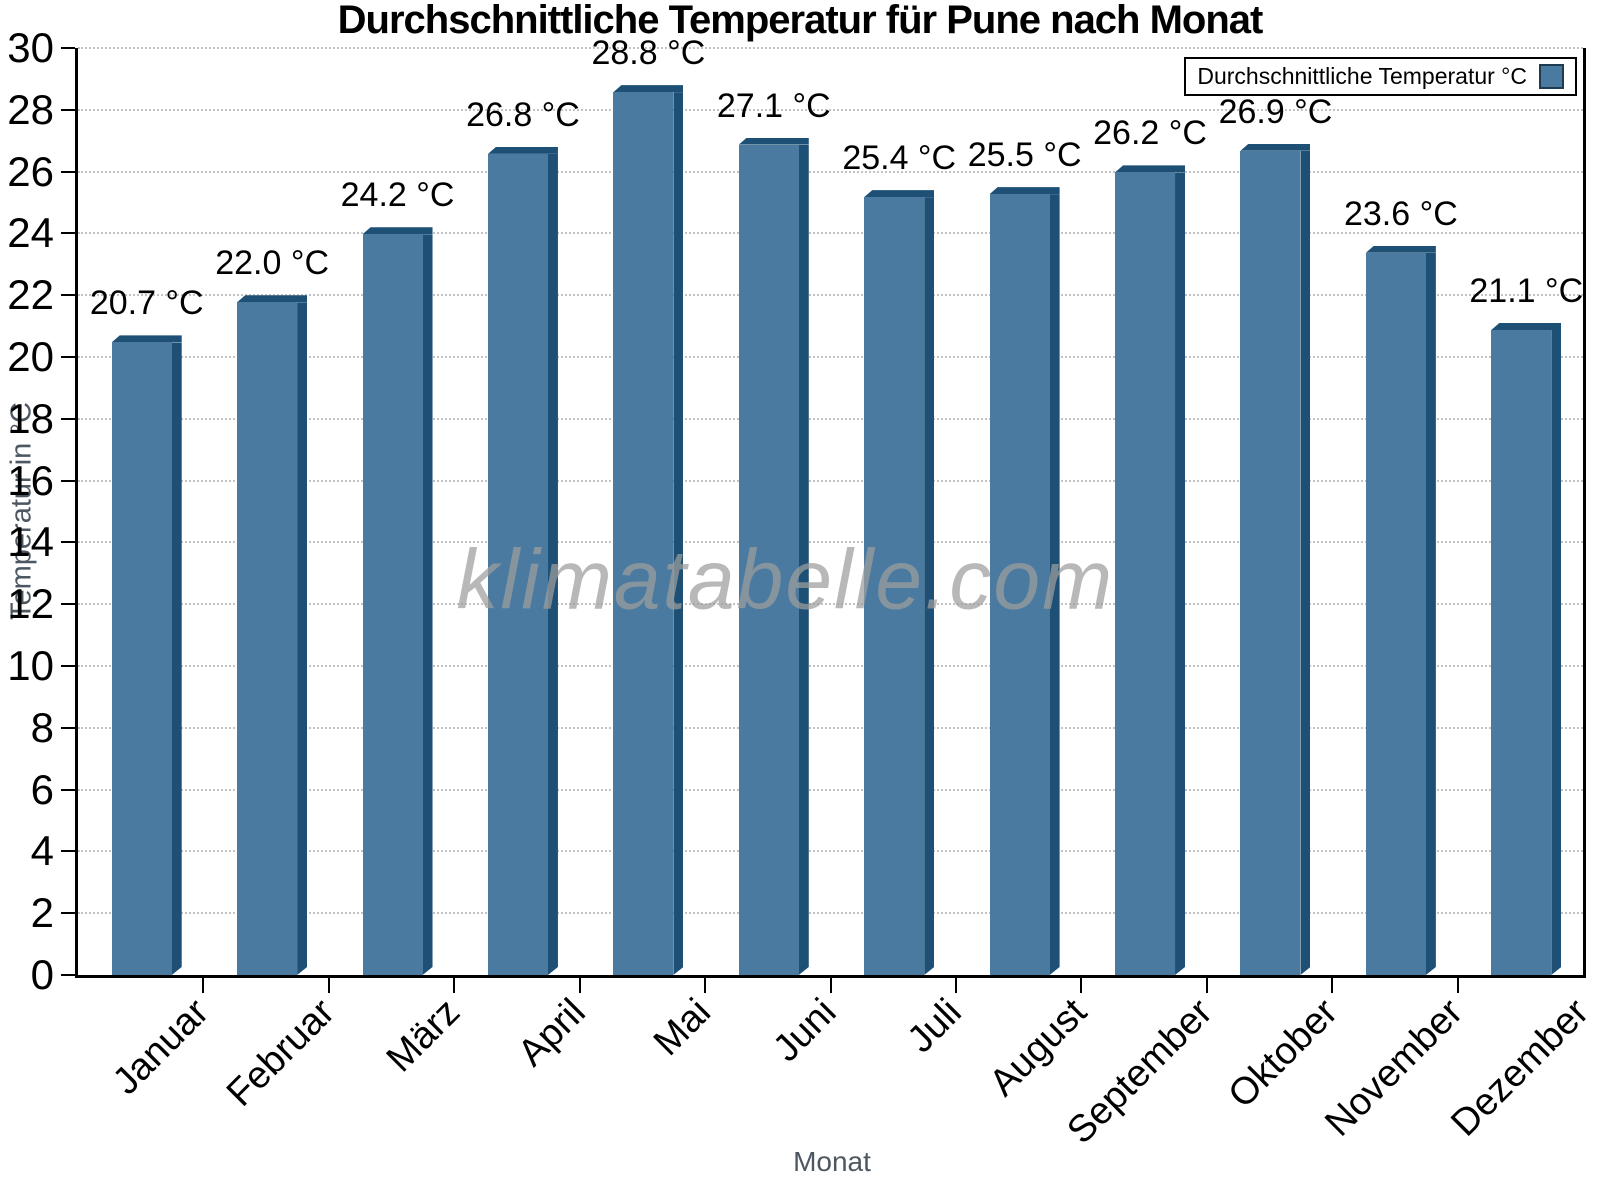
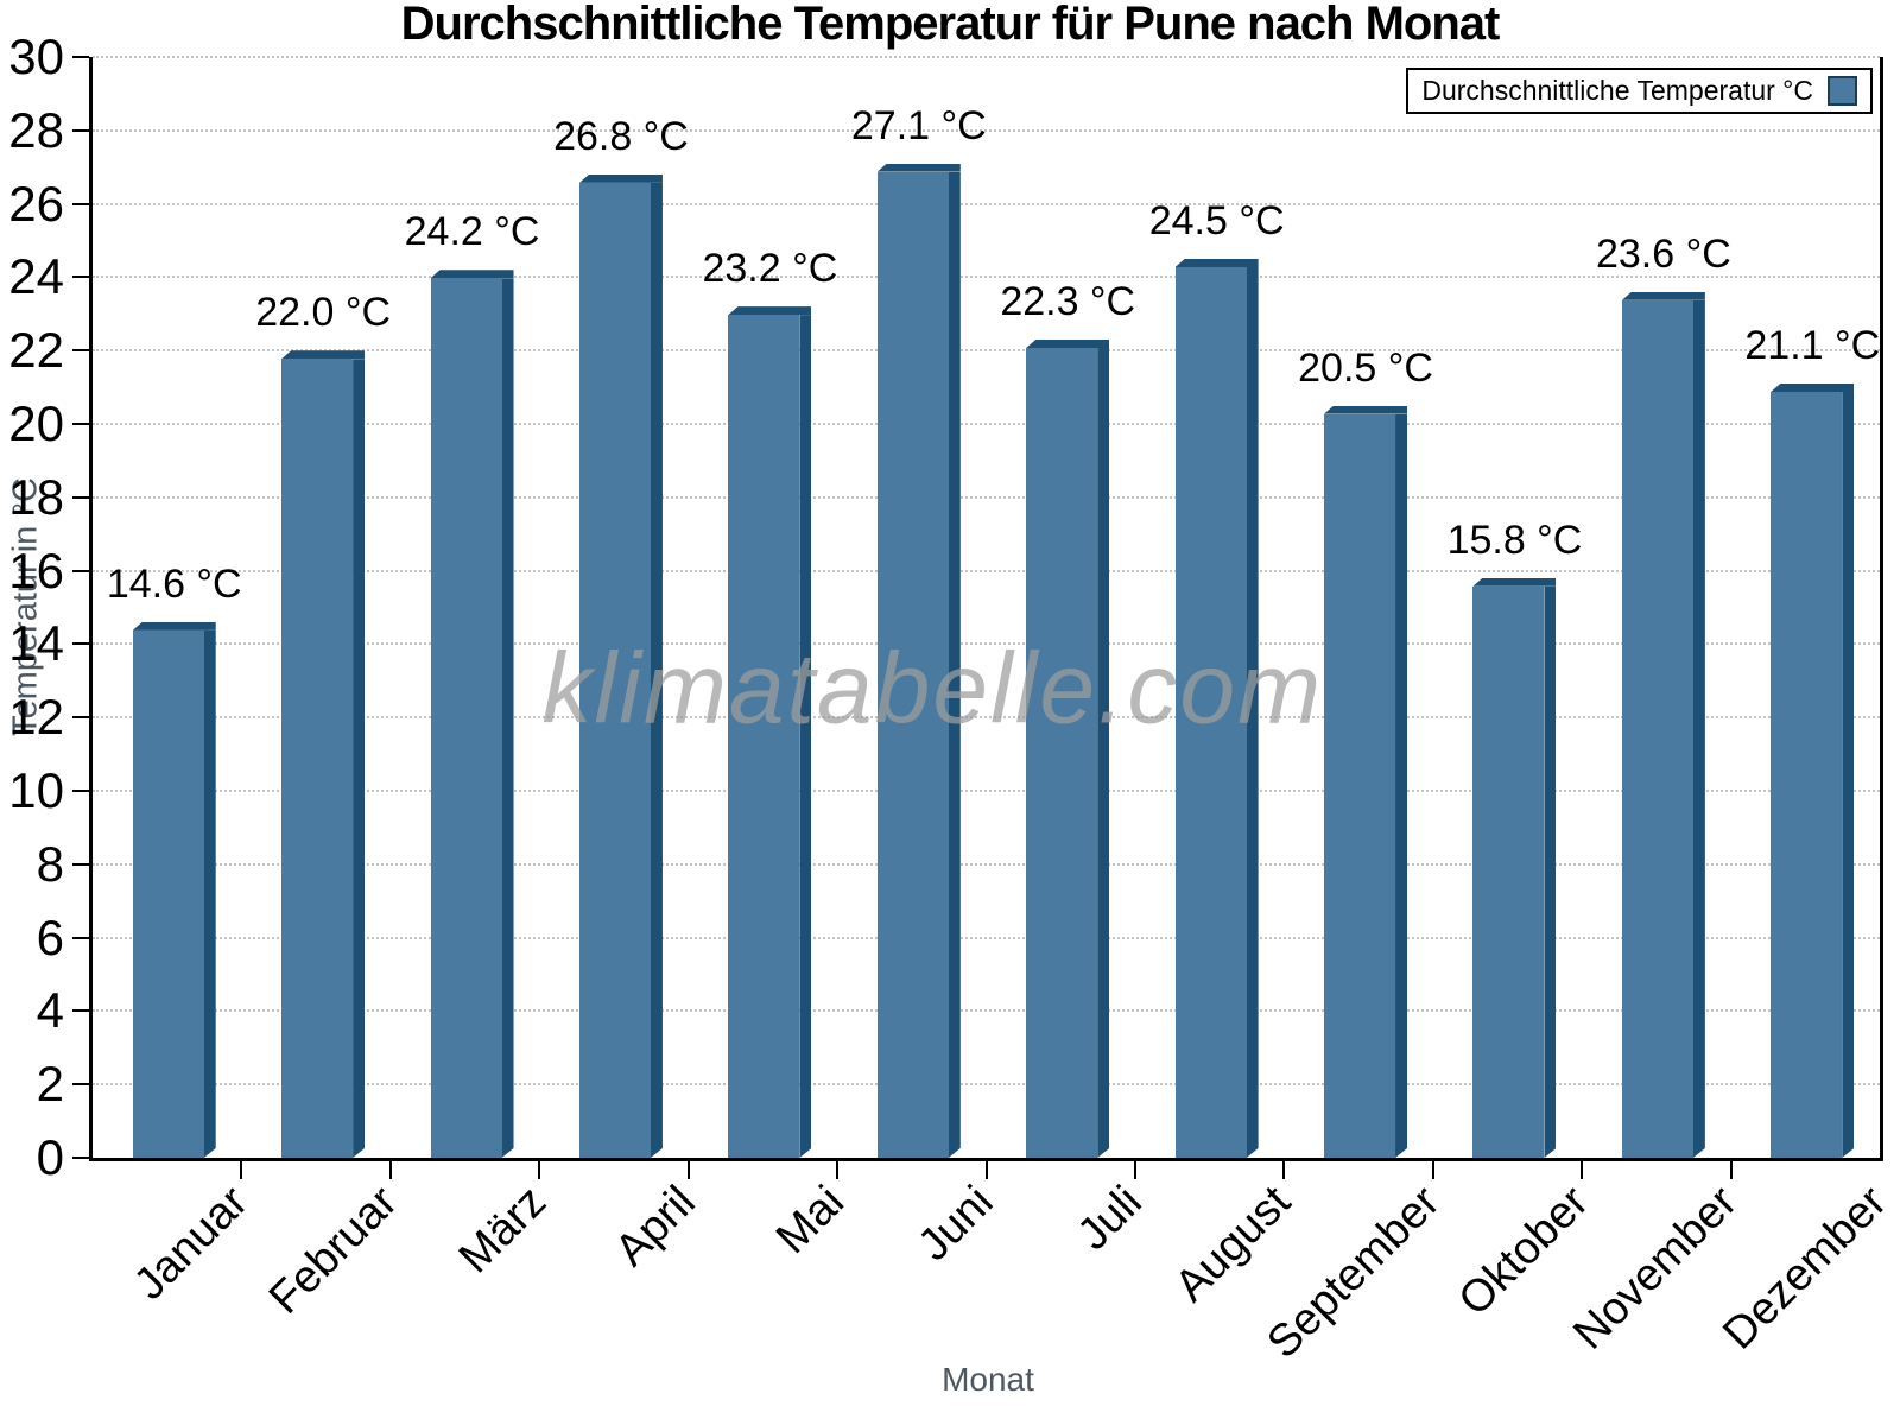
Januar: 20.7 -> 14.6
Mai: 28.8 -> 23.2
Juli: 25.4 -> 22.3
August: 25.5 -> 24.5
September: 26.2 -> 20.5
Oktober: 26.9 -> 15.8
